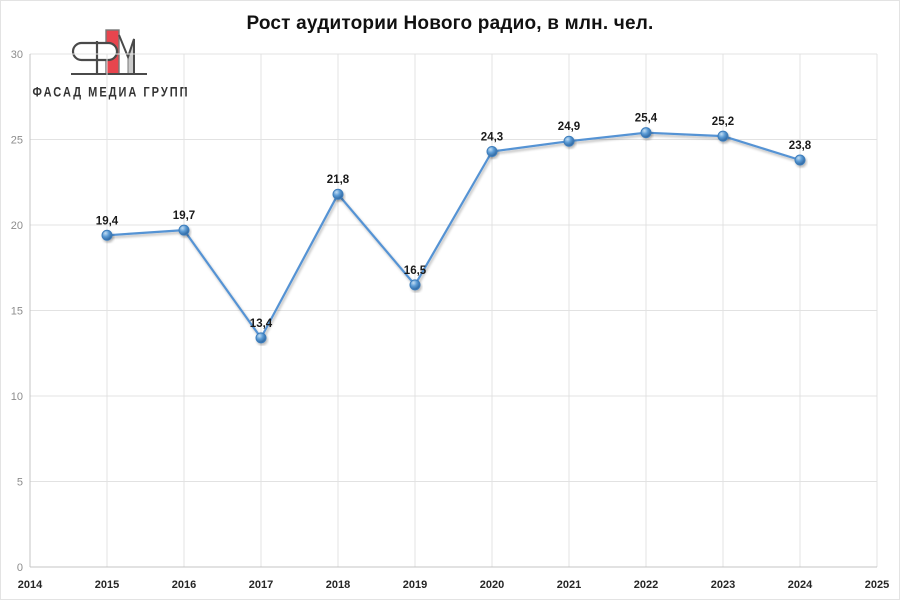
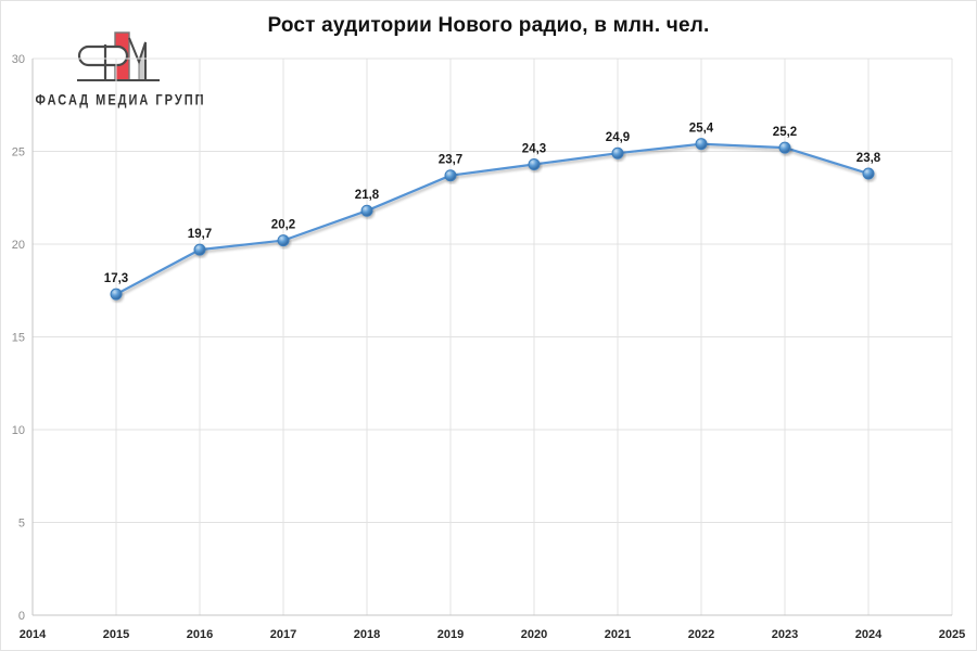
2015: 19,4 -> 17,3
2017: 13,4 -> 20,2
2019: 16,5 -> 23,7
